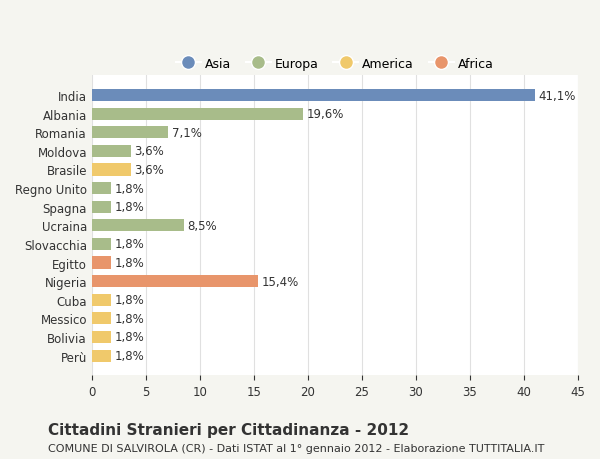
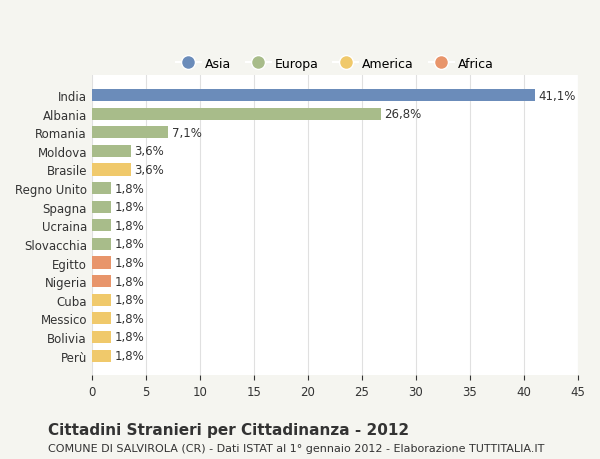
Albania: 19,6% -> 26,8%
Ucraina: 8,5% -> 1,8%
Nigeria: 15,4% -> 1,8%
